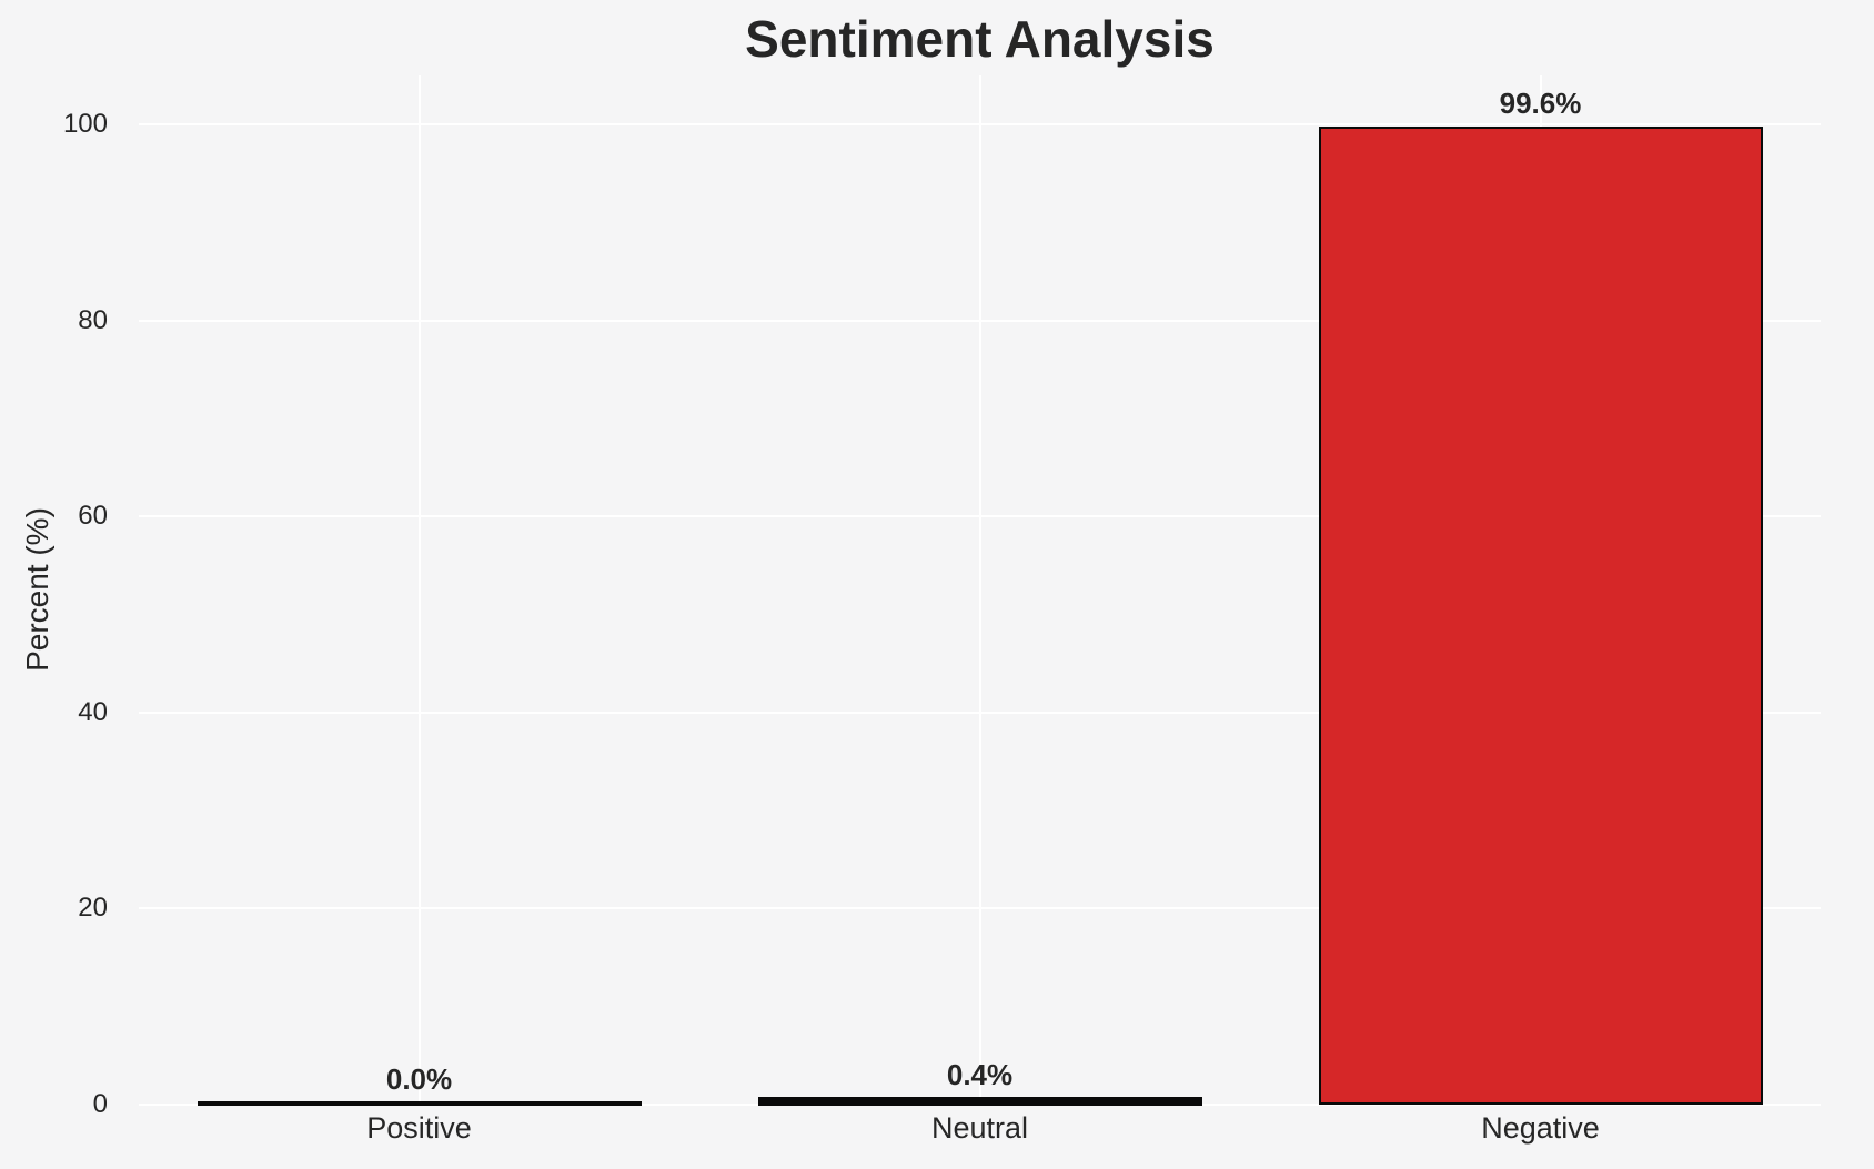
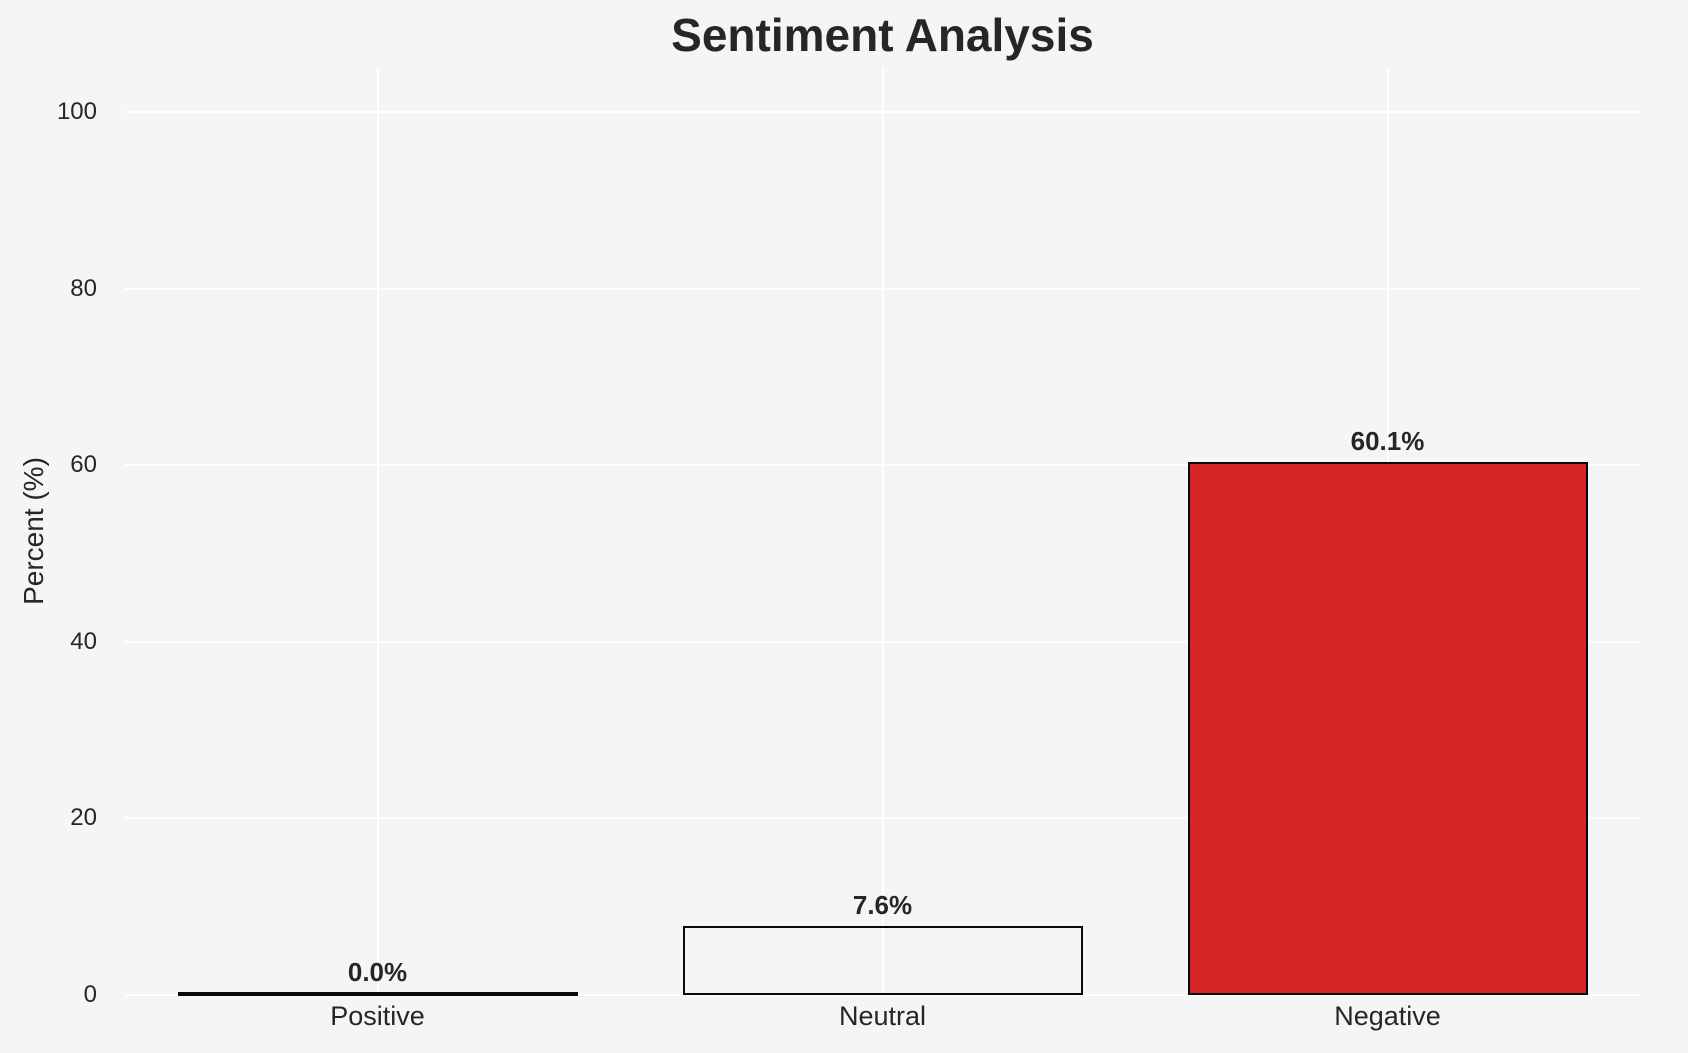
Neutral: 0.4% -> 7.6%
Negative: 99.6% -> 60.1%
